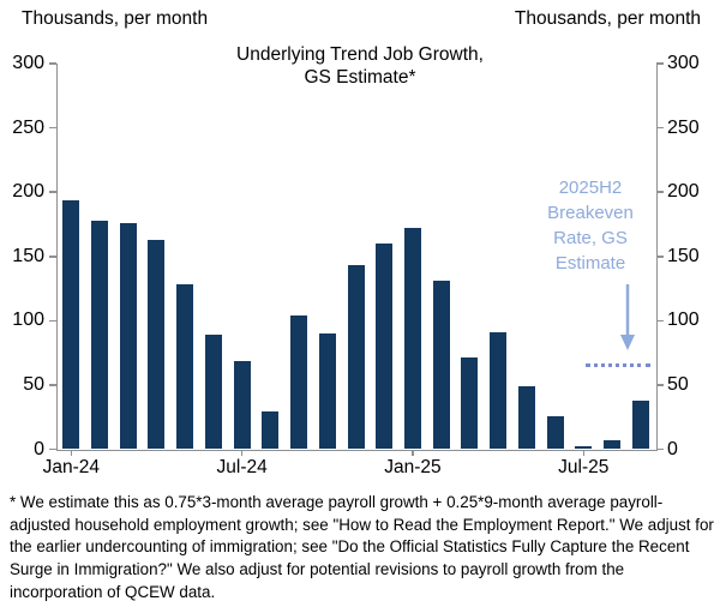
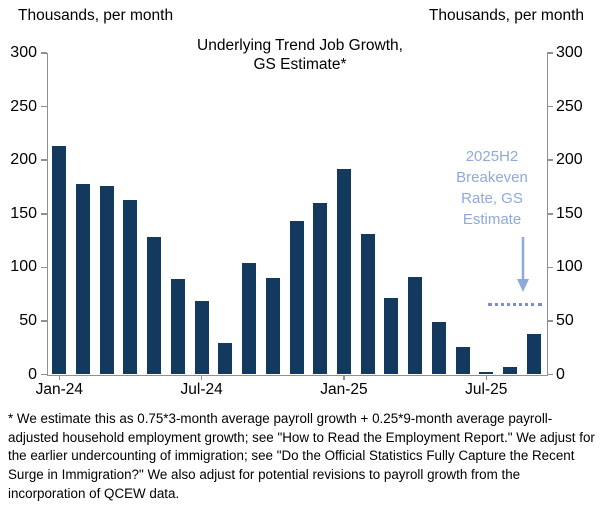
Jan-24: 194 -> 213
Jan-25: 172 -> 192
